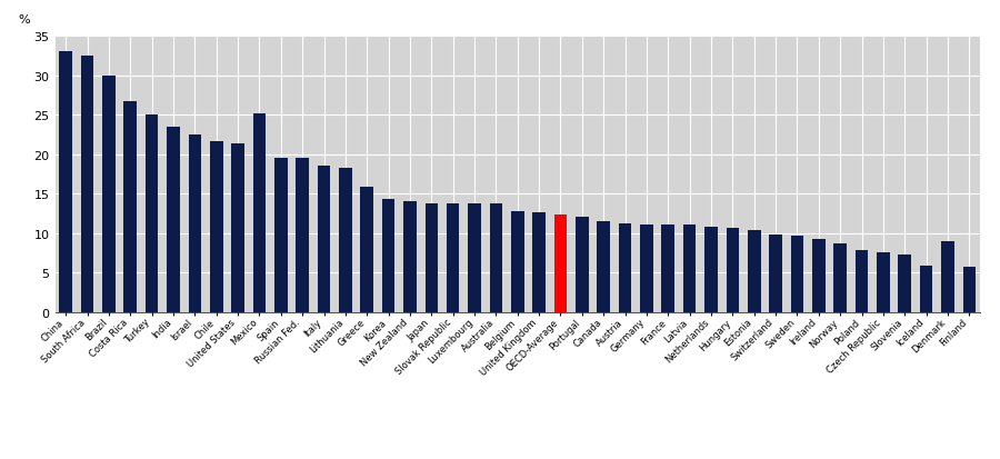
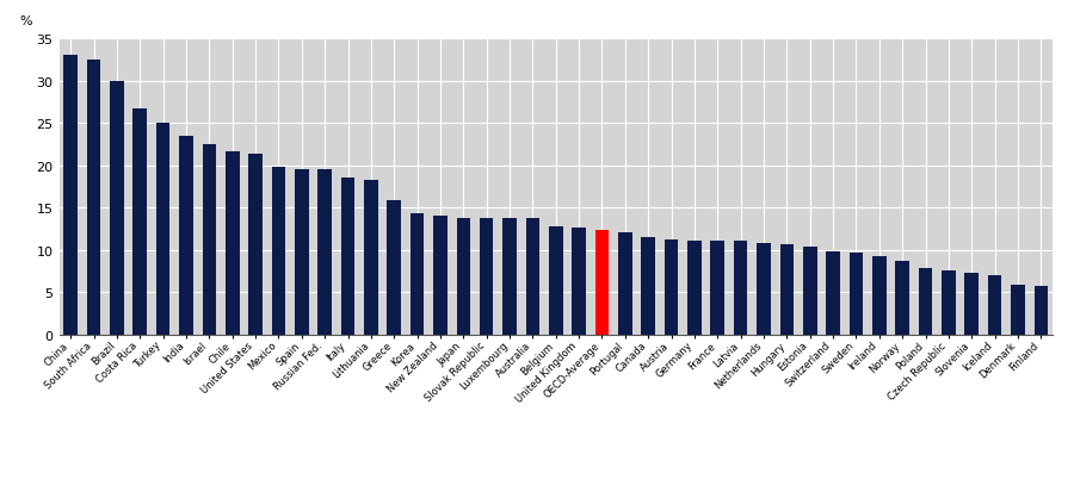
Mexico: 25.2 -> 19.8
Iceland: 5.8 -> 7.0
Denmark: 9.0 -> 5.8
